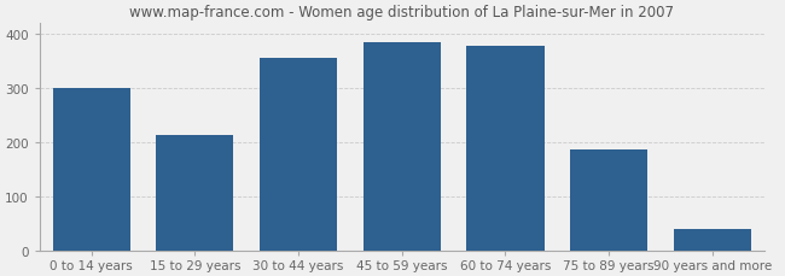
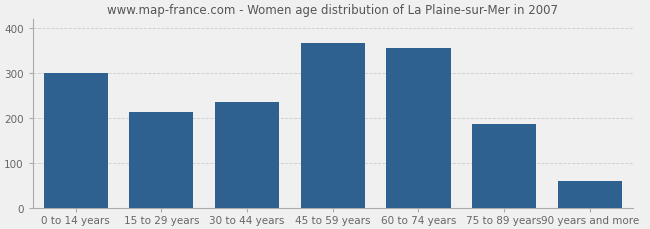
30 to 44 years: 355 -> 235
45 to 59 years: 383 -> 365
60 to 74 years: 377 -> 355
90 years and more: 40 -> 60
